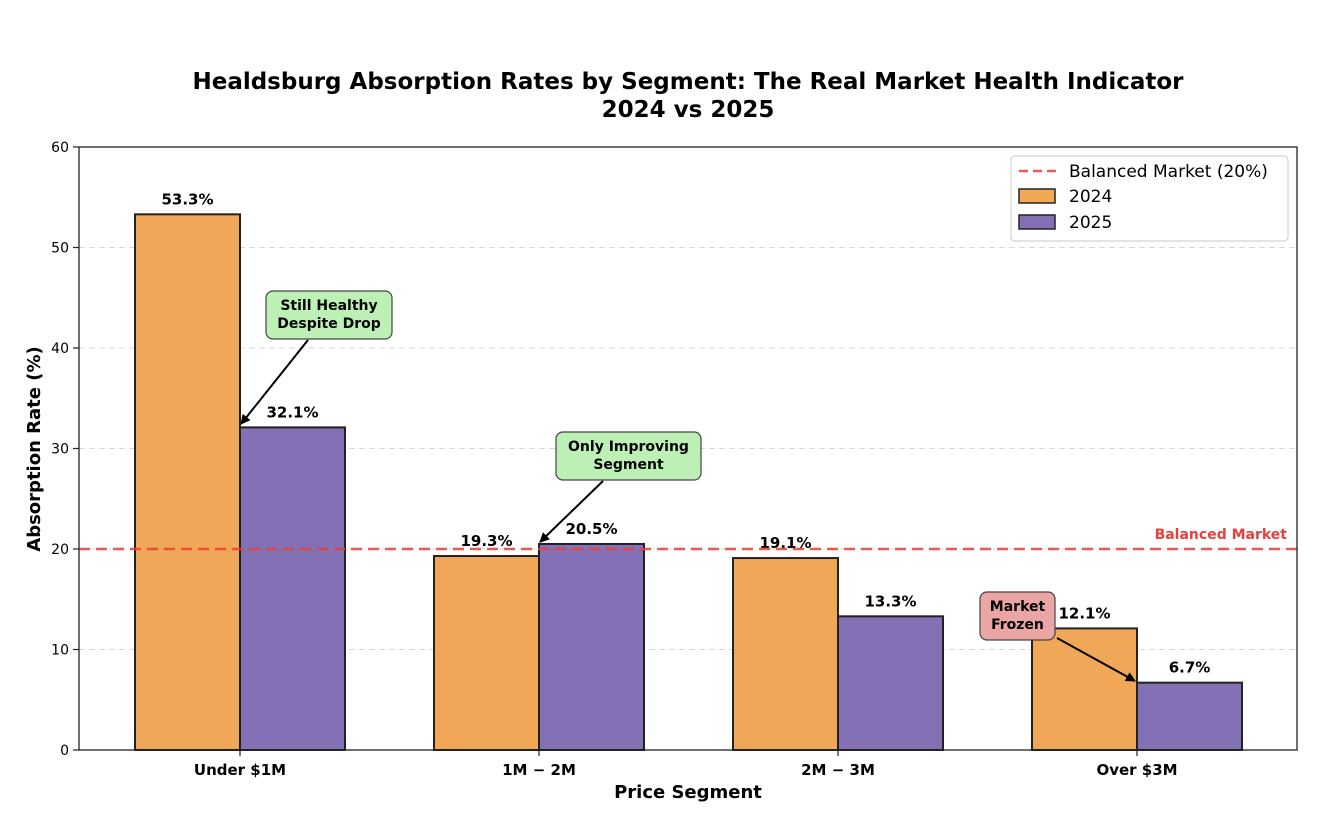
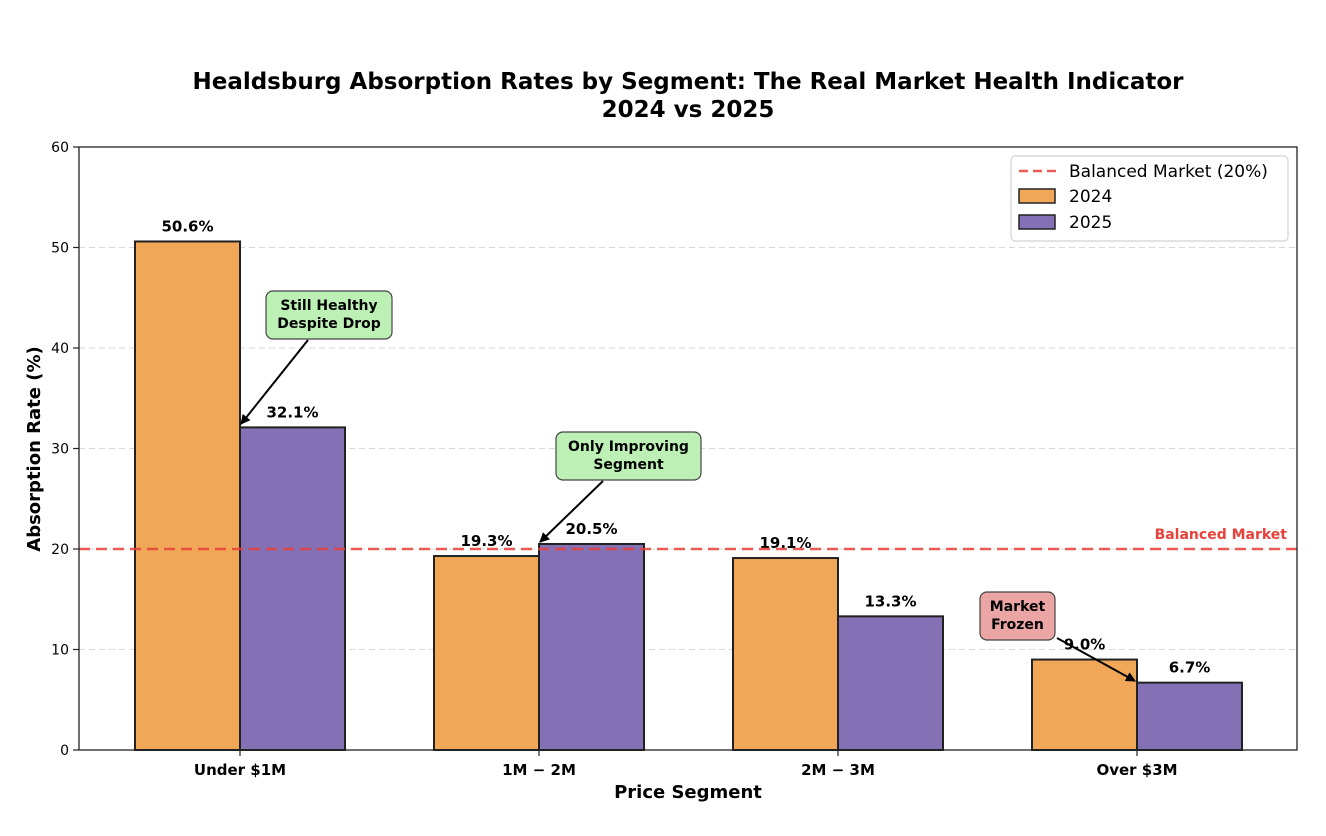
2024/Under $1M: 53.3% -> 50.6%
2024/Over $3M: 12.1% -> 9.0%
